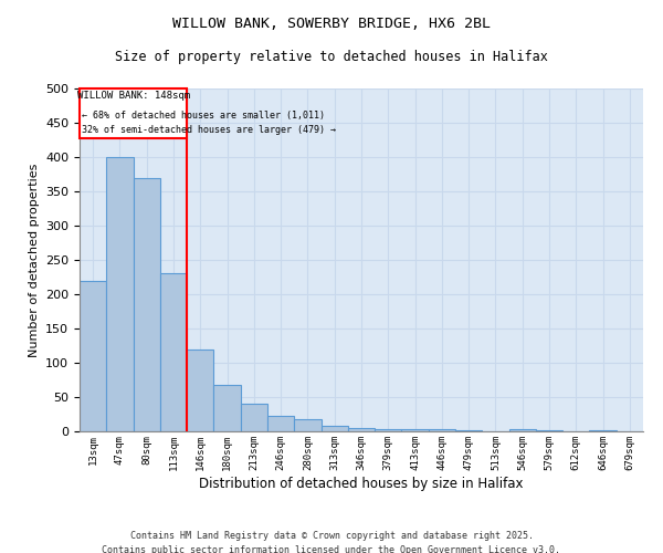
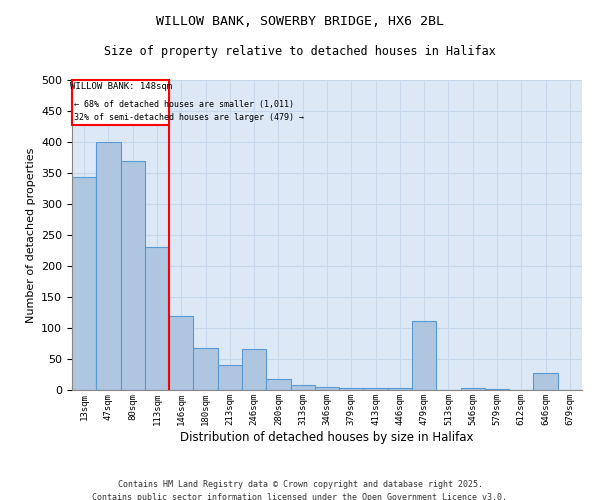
13sqm: 220 -> 344
246sqm: 22 -> 66
479sqm: 1 -> 112
646sqm: 1 -> 28
